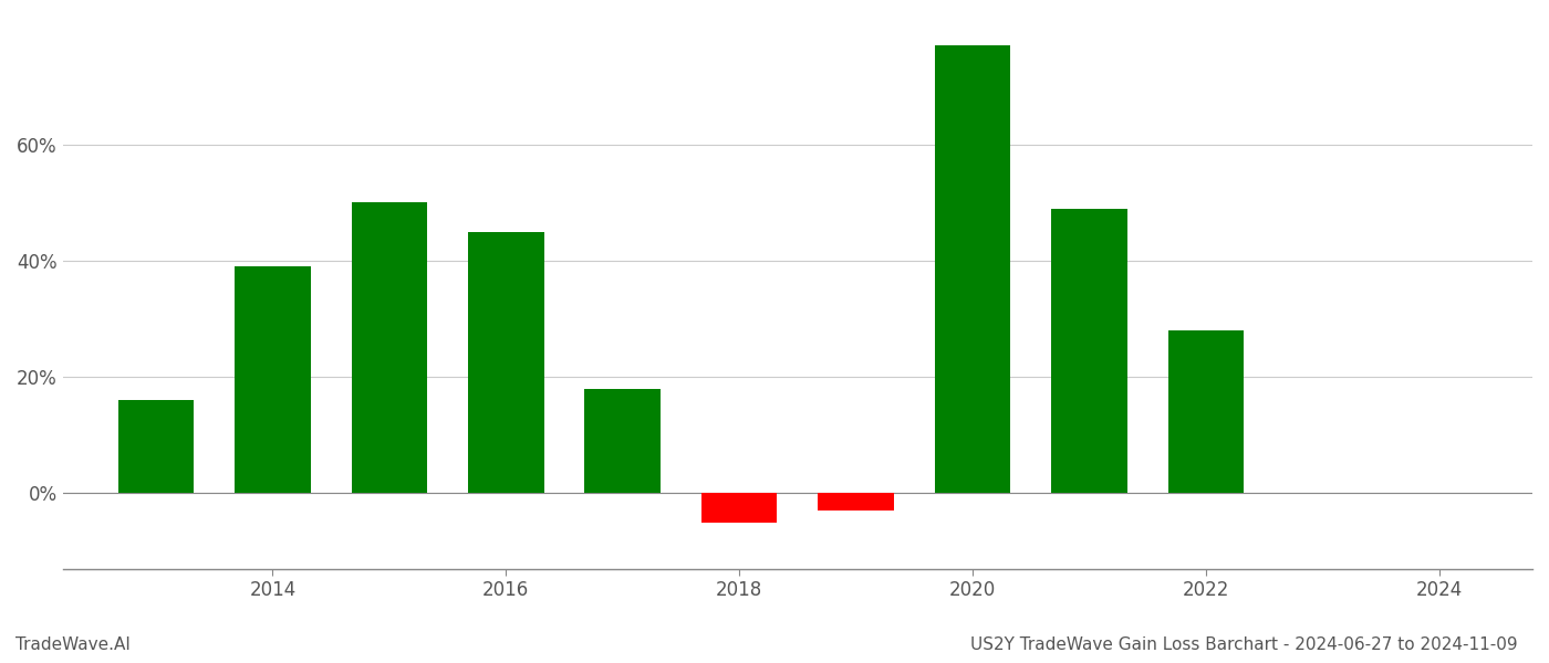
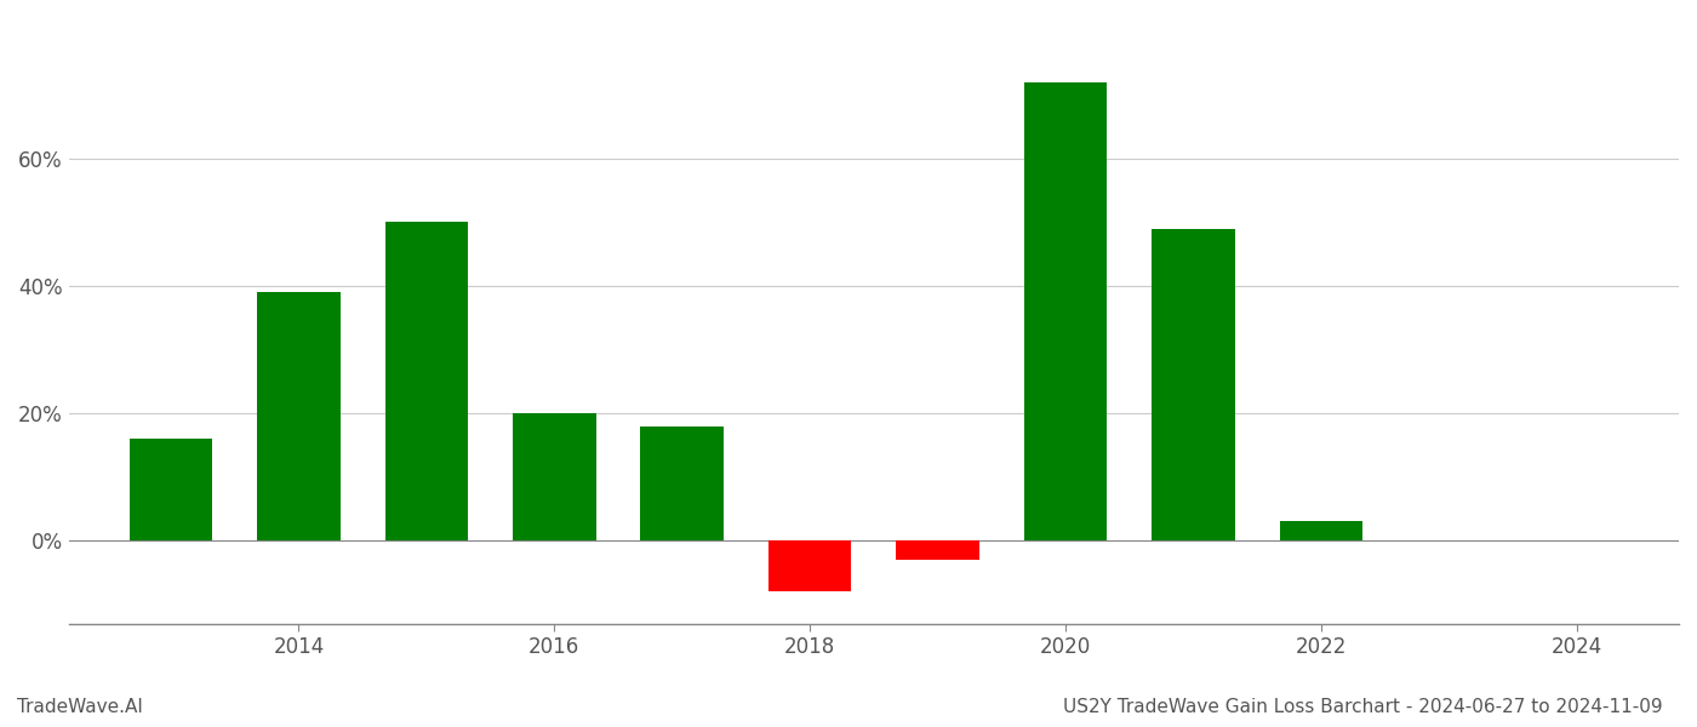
2016: 45% -> 20%
2018: -5% -> -8%
2020: 77% -> 72%
2022: 28% -> 3%
